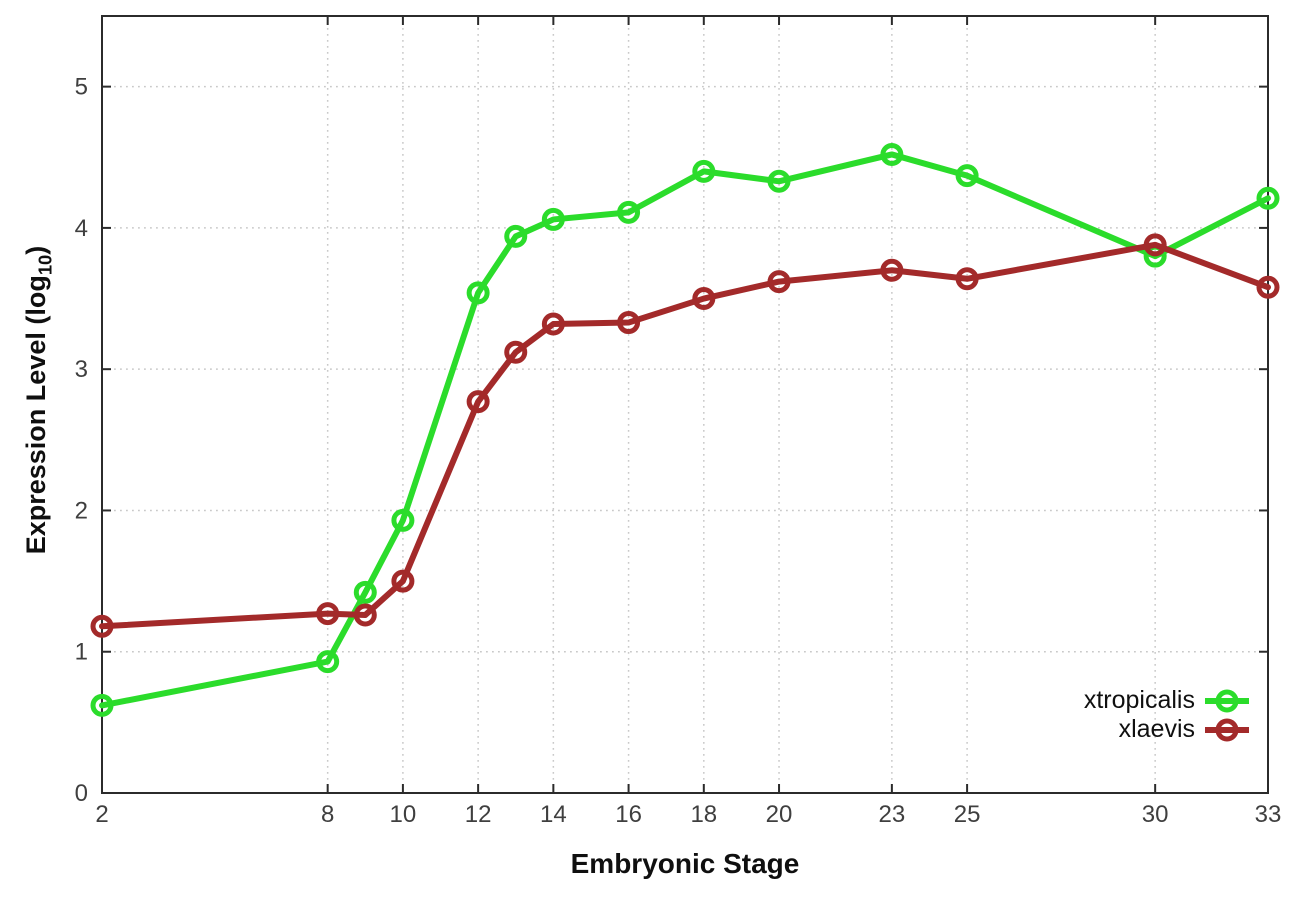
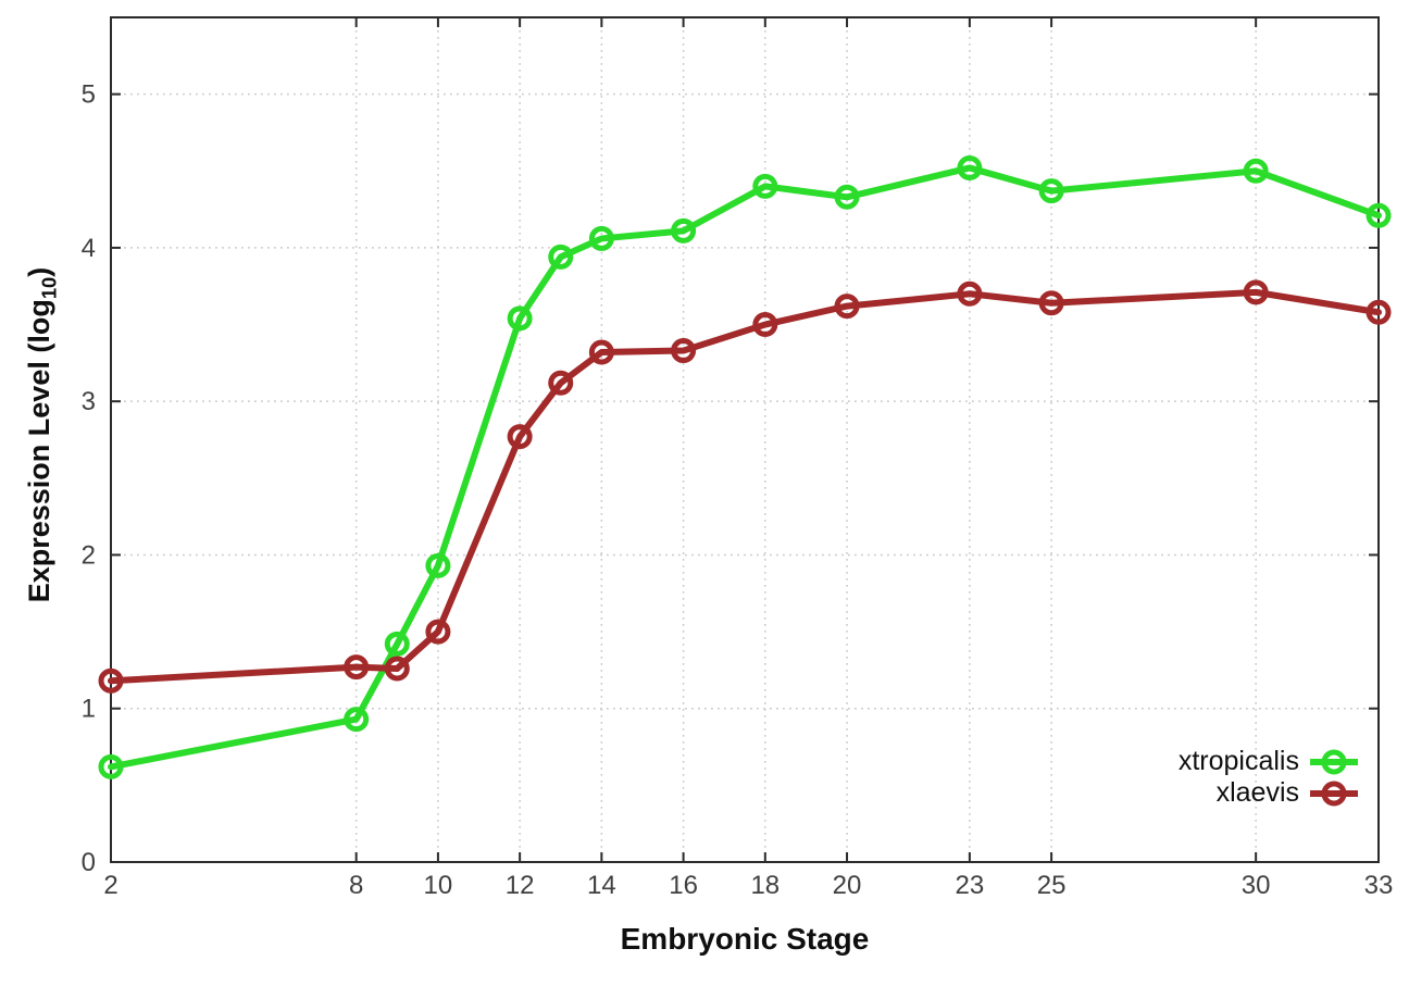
xtropicalis/30: 3.80 -> 4.50
xlaevis/30: 3.88 -> 3.71
